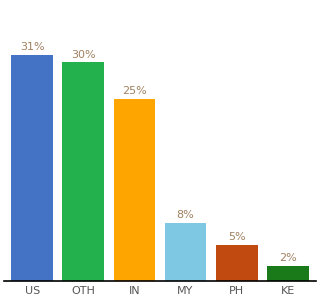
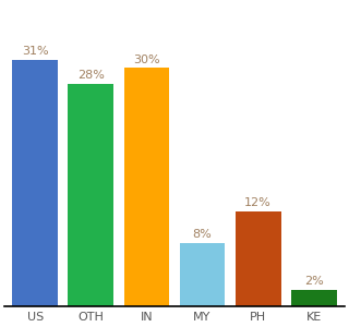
OTH: 30% -> 28%
IN: 25% -> 30%
PH: 5% -> 12%
